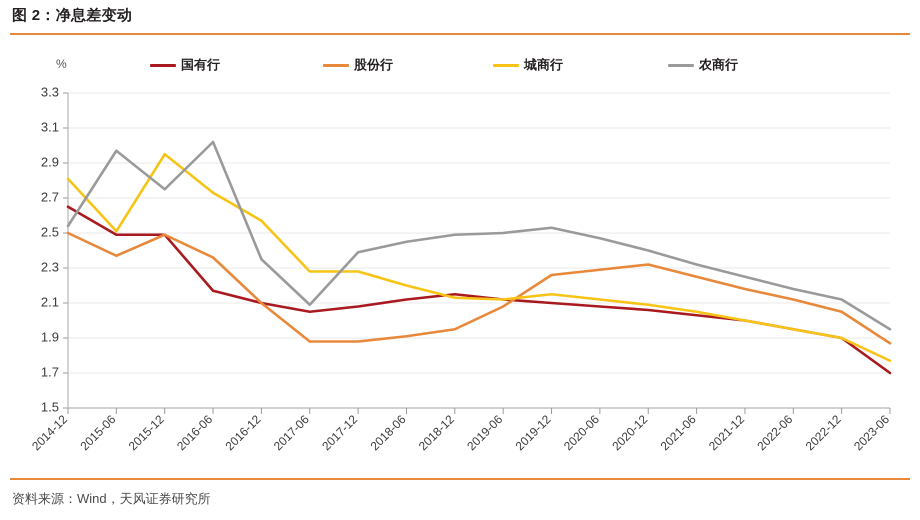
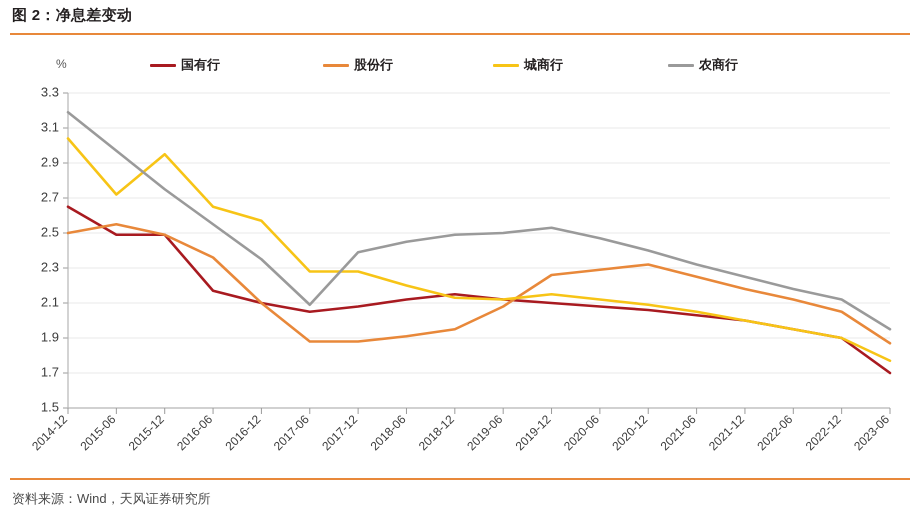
城商行/2014-12: 2.81 -> 3.04
农商行/2014-12: 2.54 -> 3.19
股份行/2015-06: 2.37 -> 2.55
城商行/2015-06: 2.51 -> 2.72
城商行/2016-06: 2.73 -> 2.65
农商行/2016-06: 3.02 -> 2.55
